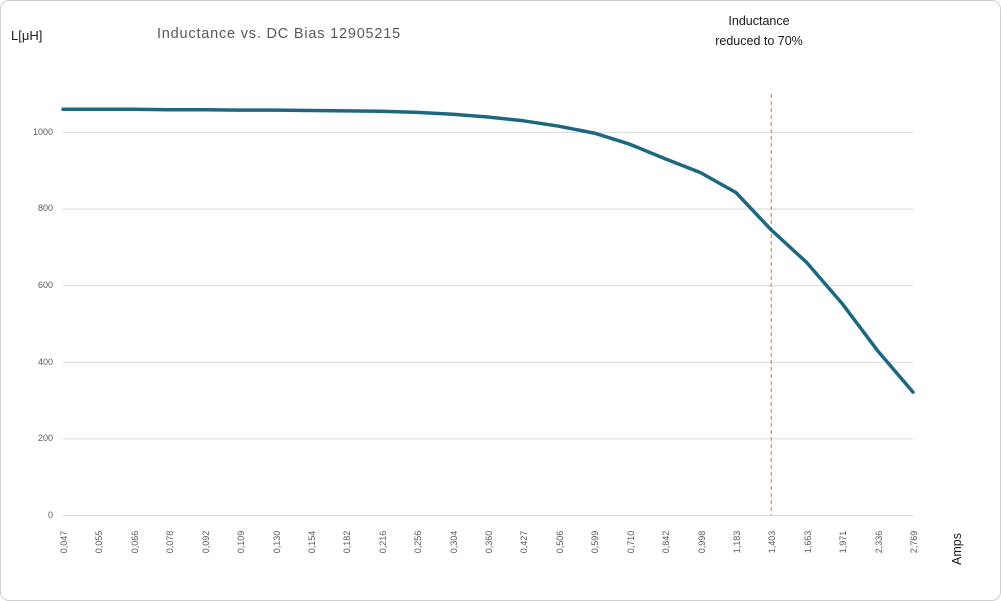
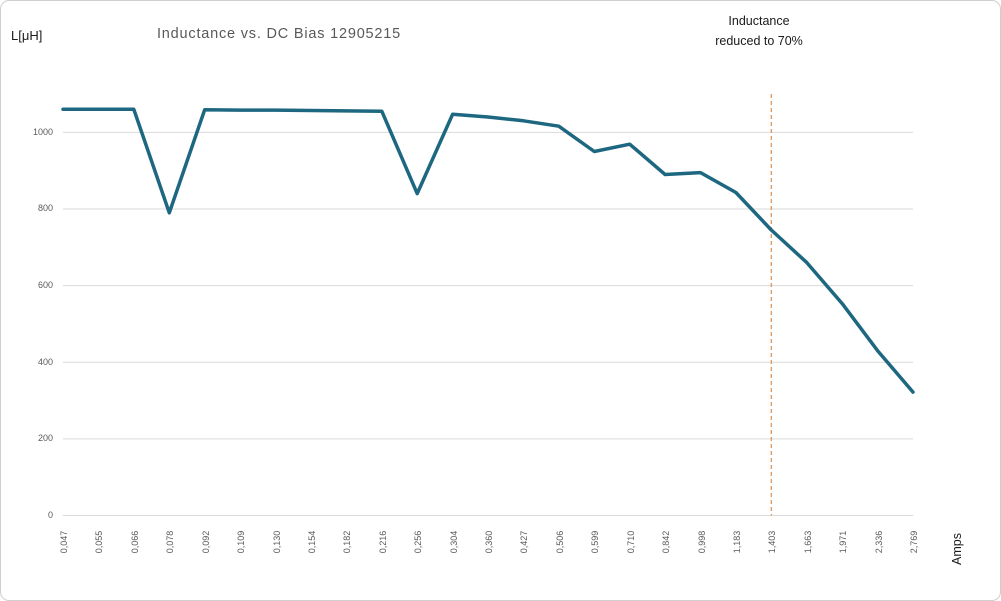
0,078: 1060 -> 790
0,256: 1050 -> 840
0,599: 1000 -> 950
0,842: 930 -> 890
